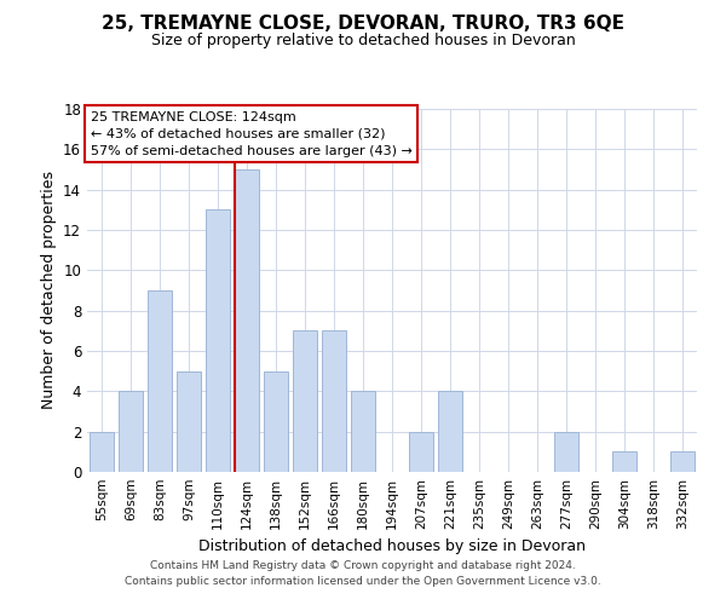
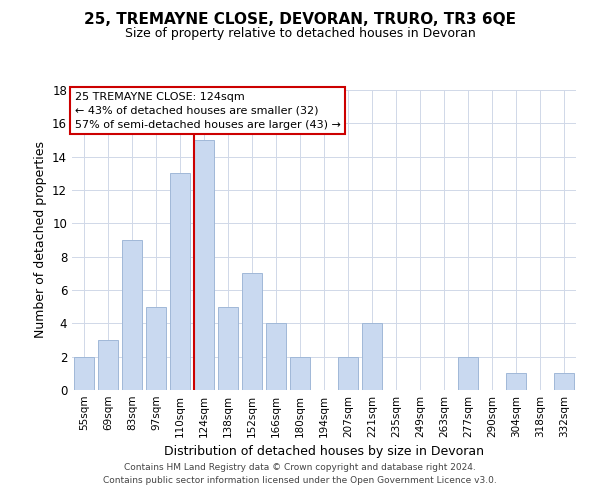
69sqm: 4 -> 3
166sqm: 7 -> 4
180sqm: 4 -> 2
